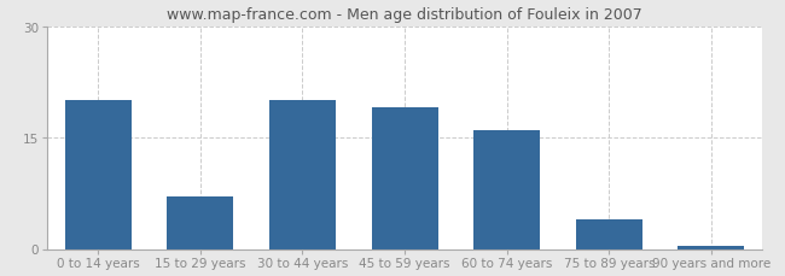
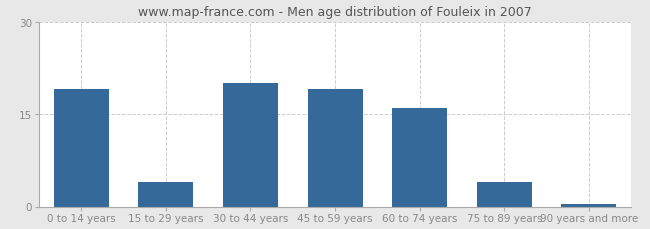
0 to 14 years: 20.0 -> 19.0
15 to 29 years: 7.0 -> 4.0
